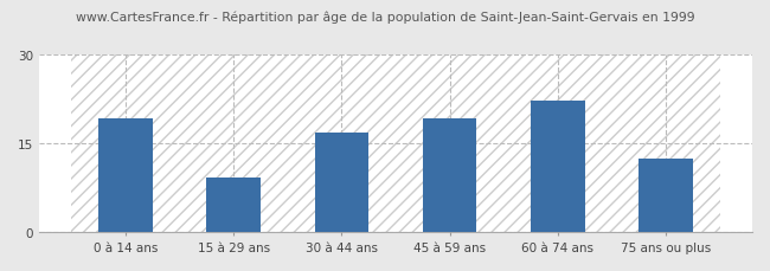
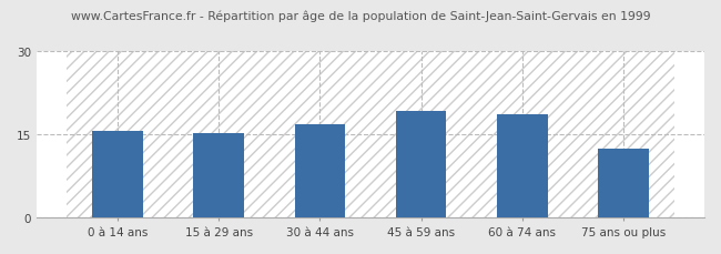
0 à 14 ans: 19.2 -> 15.6
15 à 29 ans: 9.2 -> 15.1
60 à 74 ans: 22.2 -> 18.5
